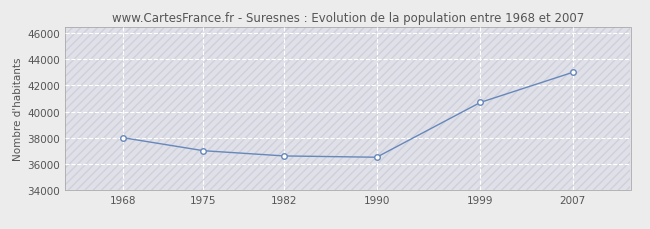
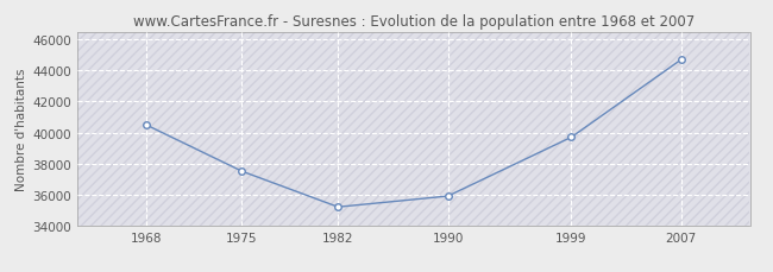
1968: 38000 -> 40500
1975: 37000 -> 37500
1982: 36600 -> 35200
1990: 36500 -> 35900
1999: 40700 -> 39700
2007: 43000 -> 44700
